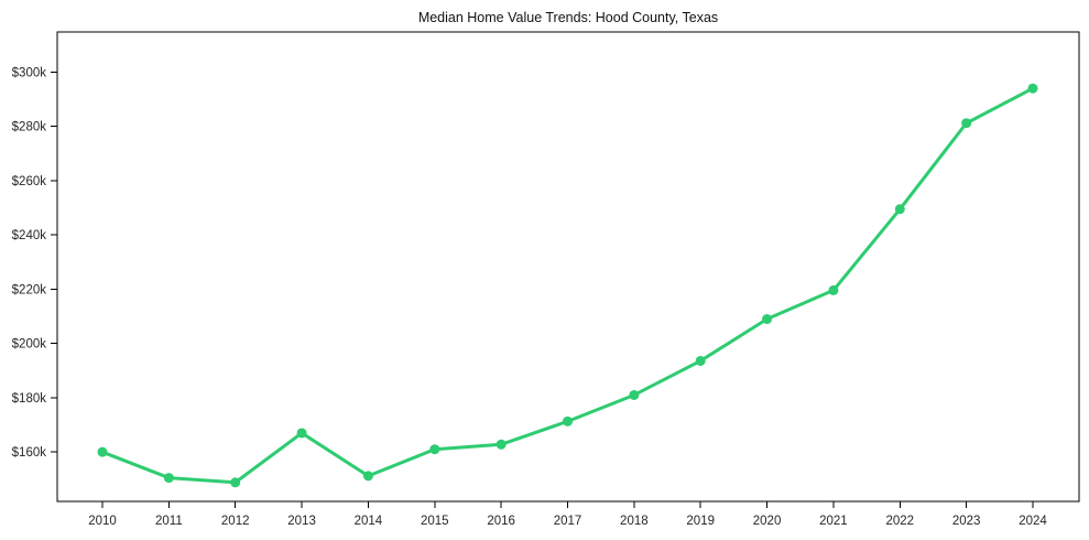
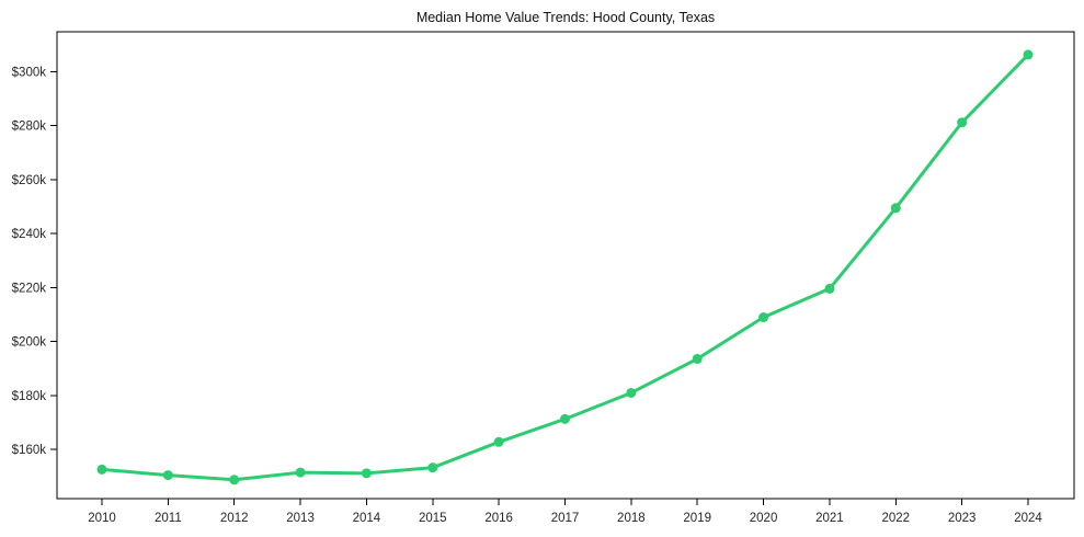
2010: $160k -> $153k
2013: $167k -> $152k
2015: $161k -> $153k
2024: $294k -> $306k
